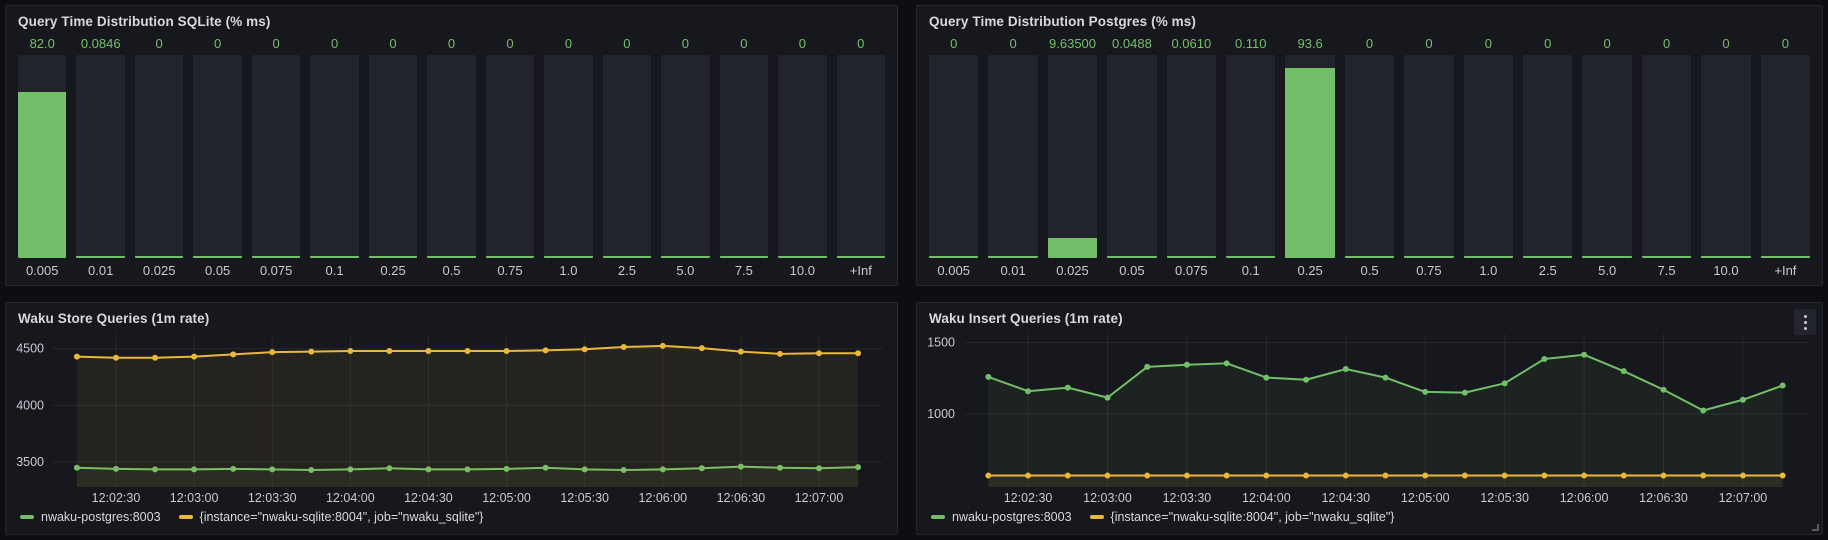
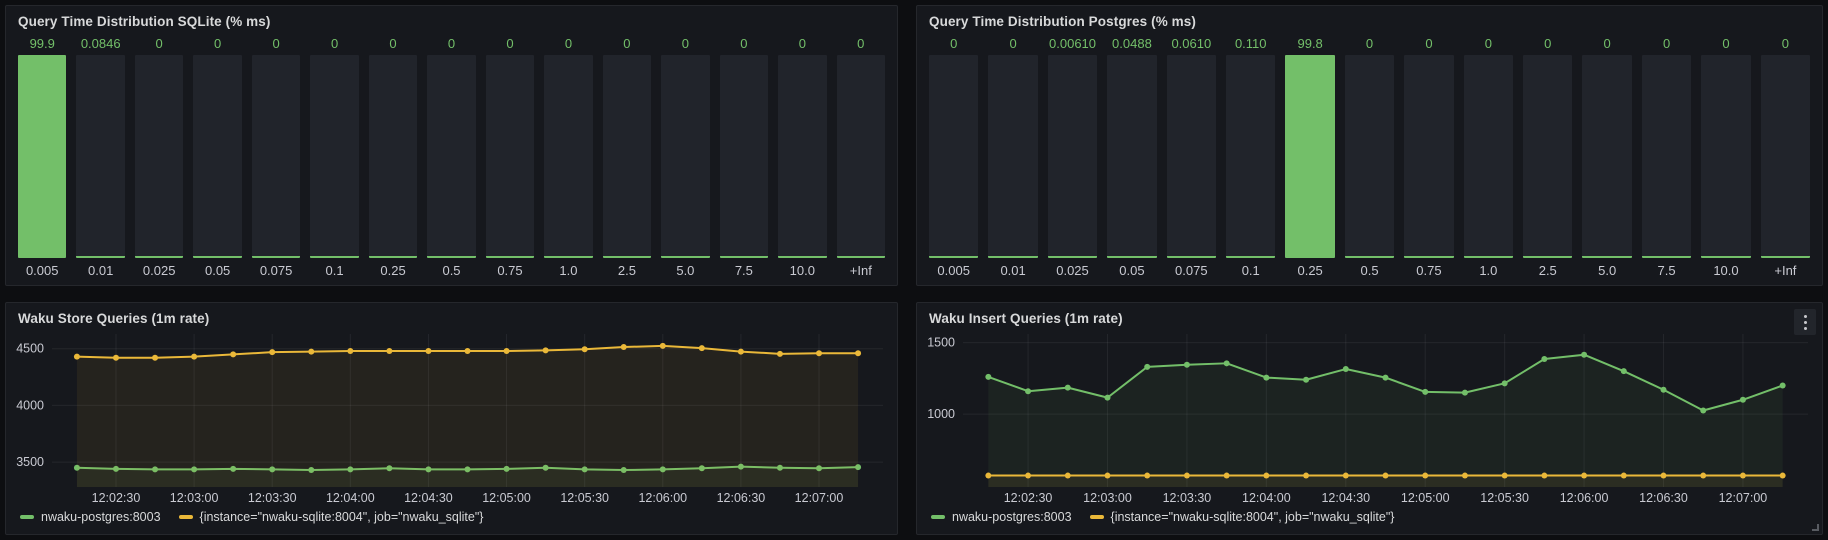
Query Time Distribution SQLite (% ms)/0.005: 82.0 -> 99.9
Query Time Distribution Postgres (% ms)/0.025: 9.63500 -> 0.00610
Query Time Distribution Postgres (% ms)/0.25: 93.6 -> 99.8
